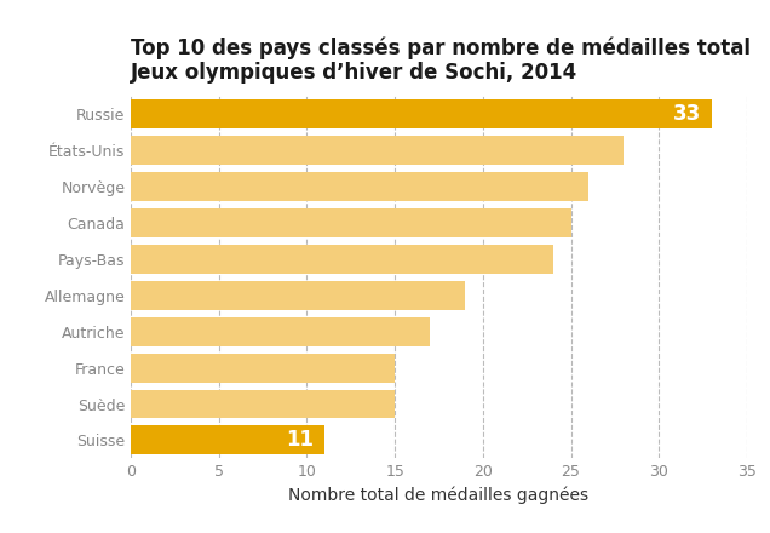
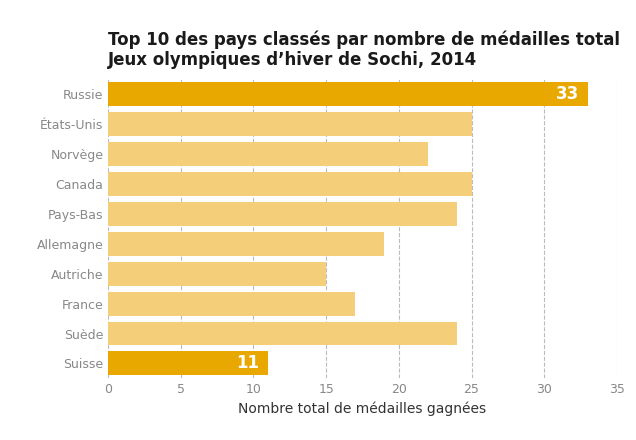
États-Unis: 28 -> 25
Norvège: 26 -> 22
Autriche: 17 -> 15
France: 15 -> 17
Suède: 15 -> 24
